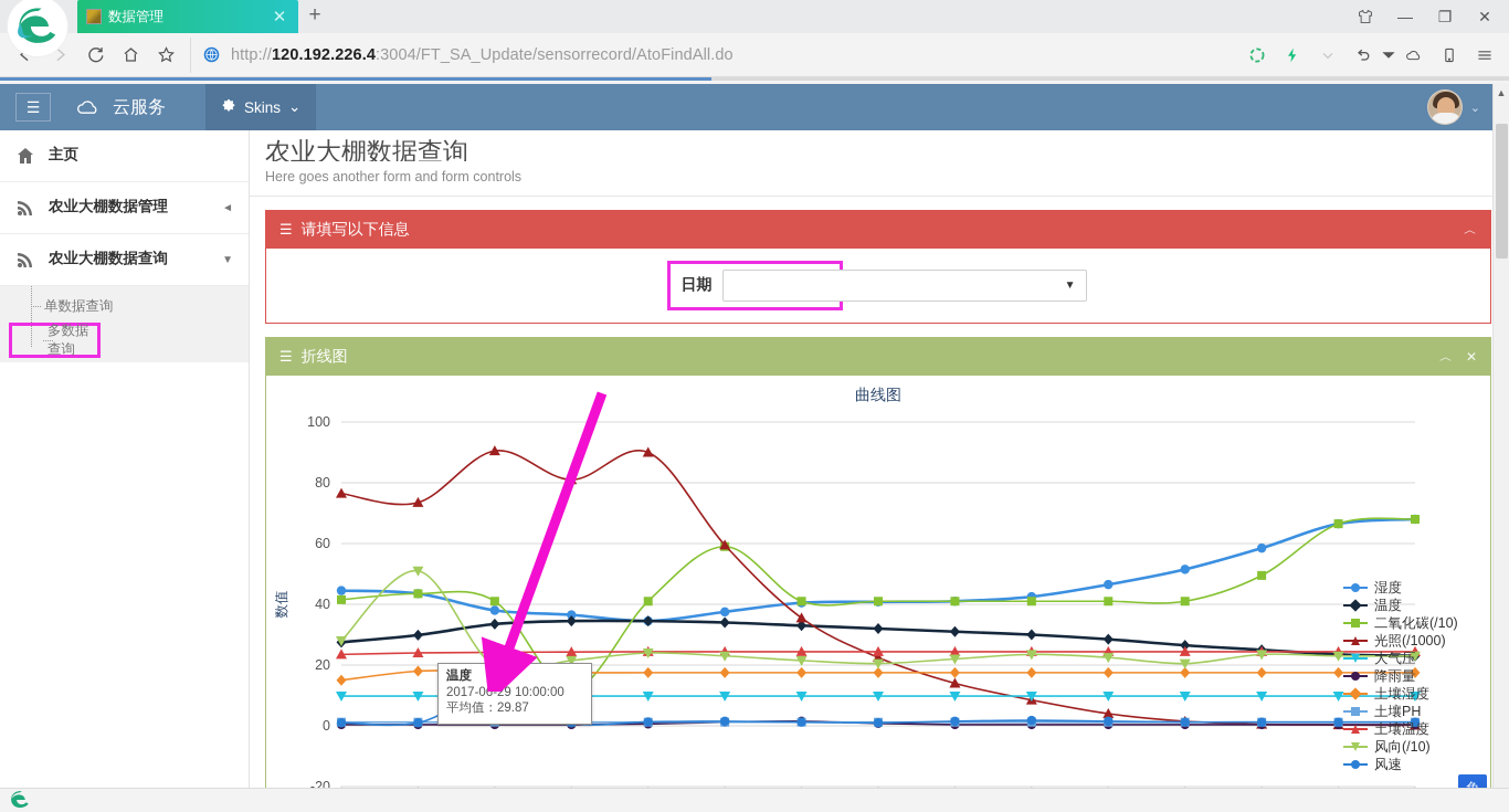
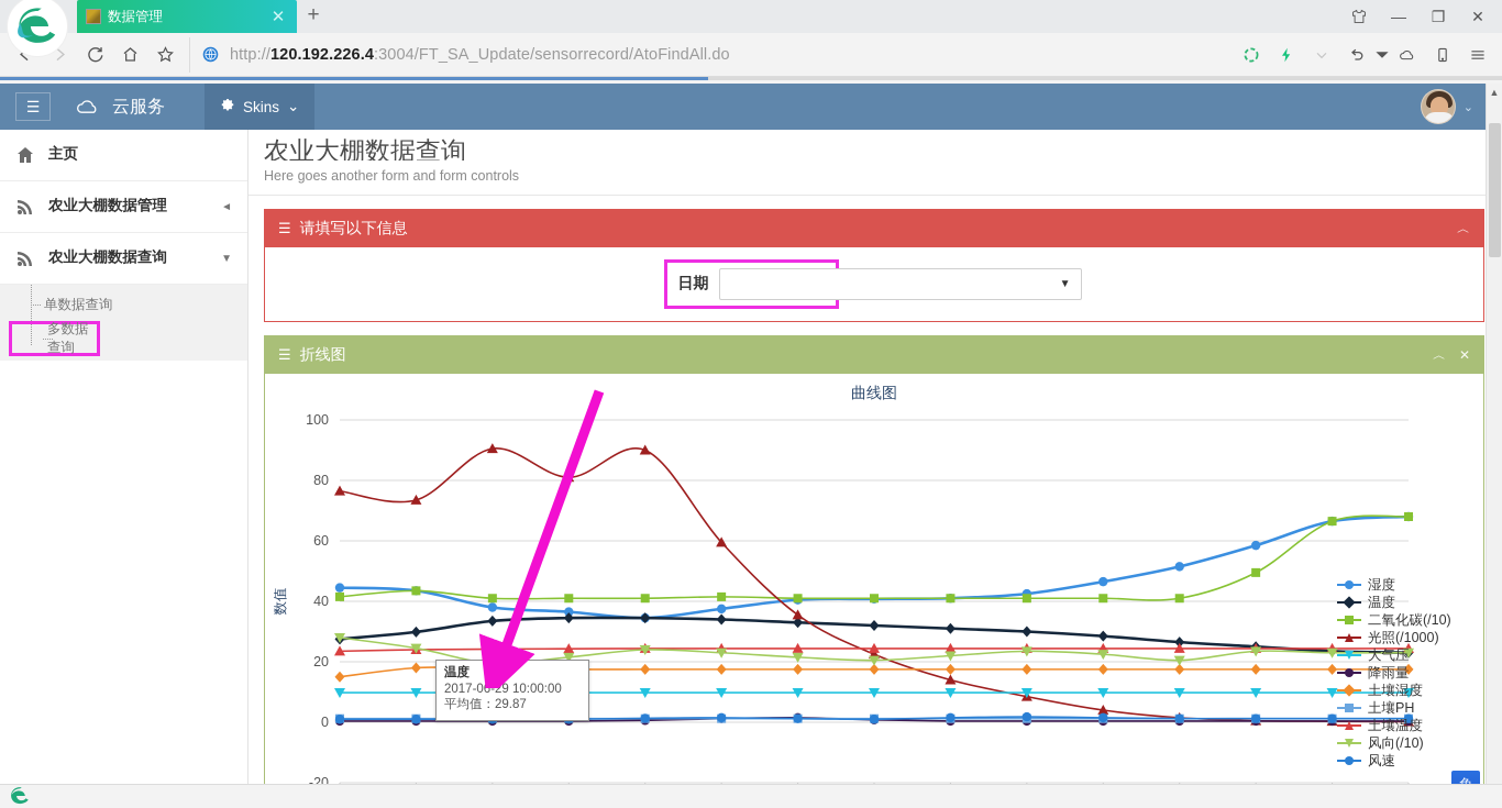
风向(/10)/10:00: 51 -> 24
风速/11:00: 11 -> 1
二氧化碳(/10)/12:00: 12 -> 41
二氧化碳(/10)/14:00: 59 -> 42
